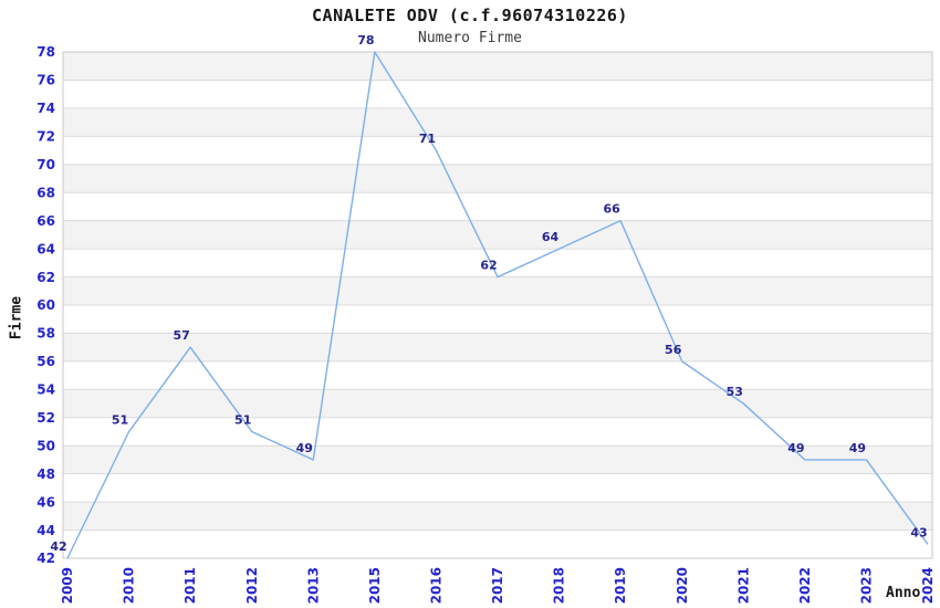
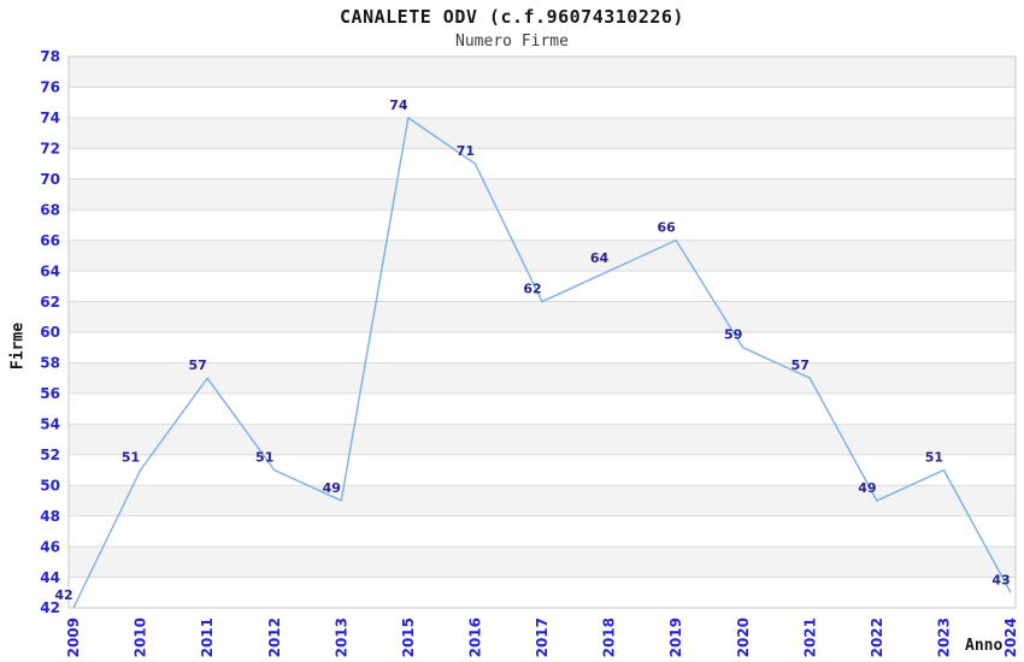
2015: 78 -> 74
2020: 56 -> 59
2021: 53 -> 57
2023: 49 -> 51
